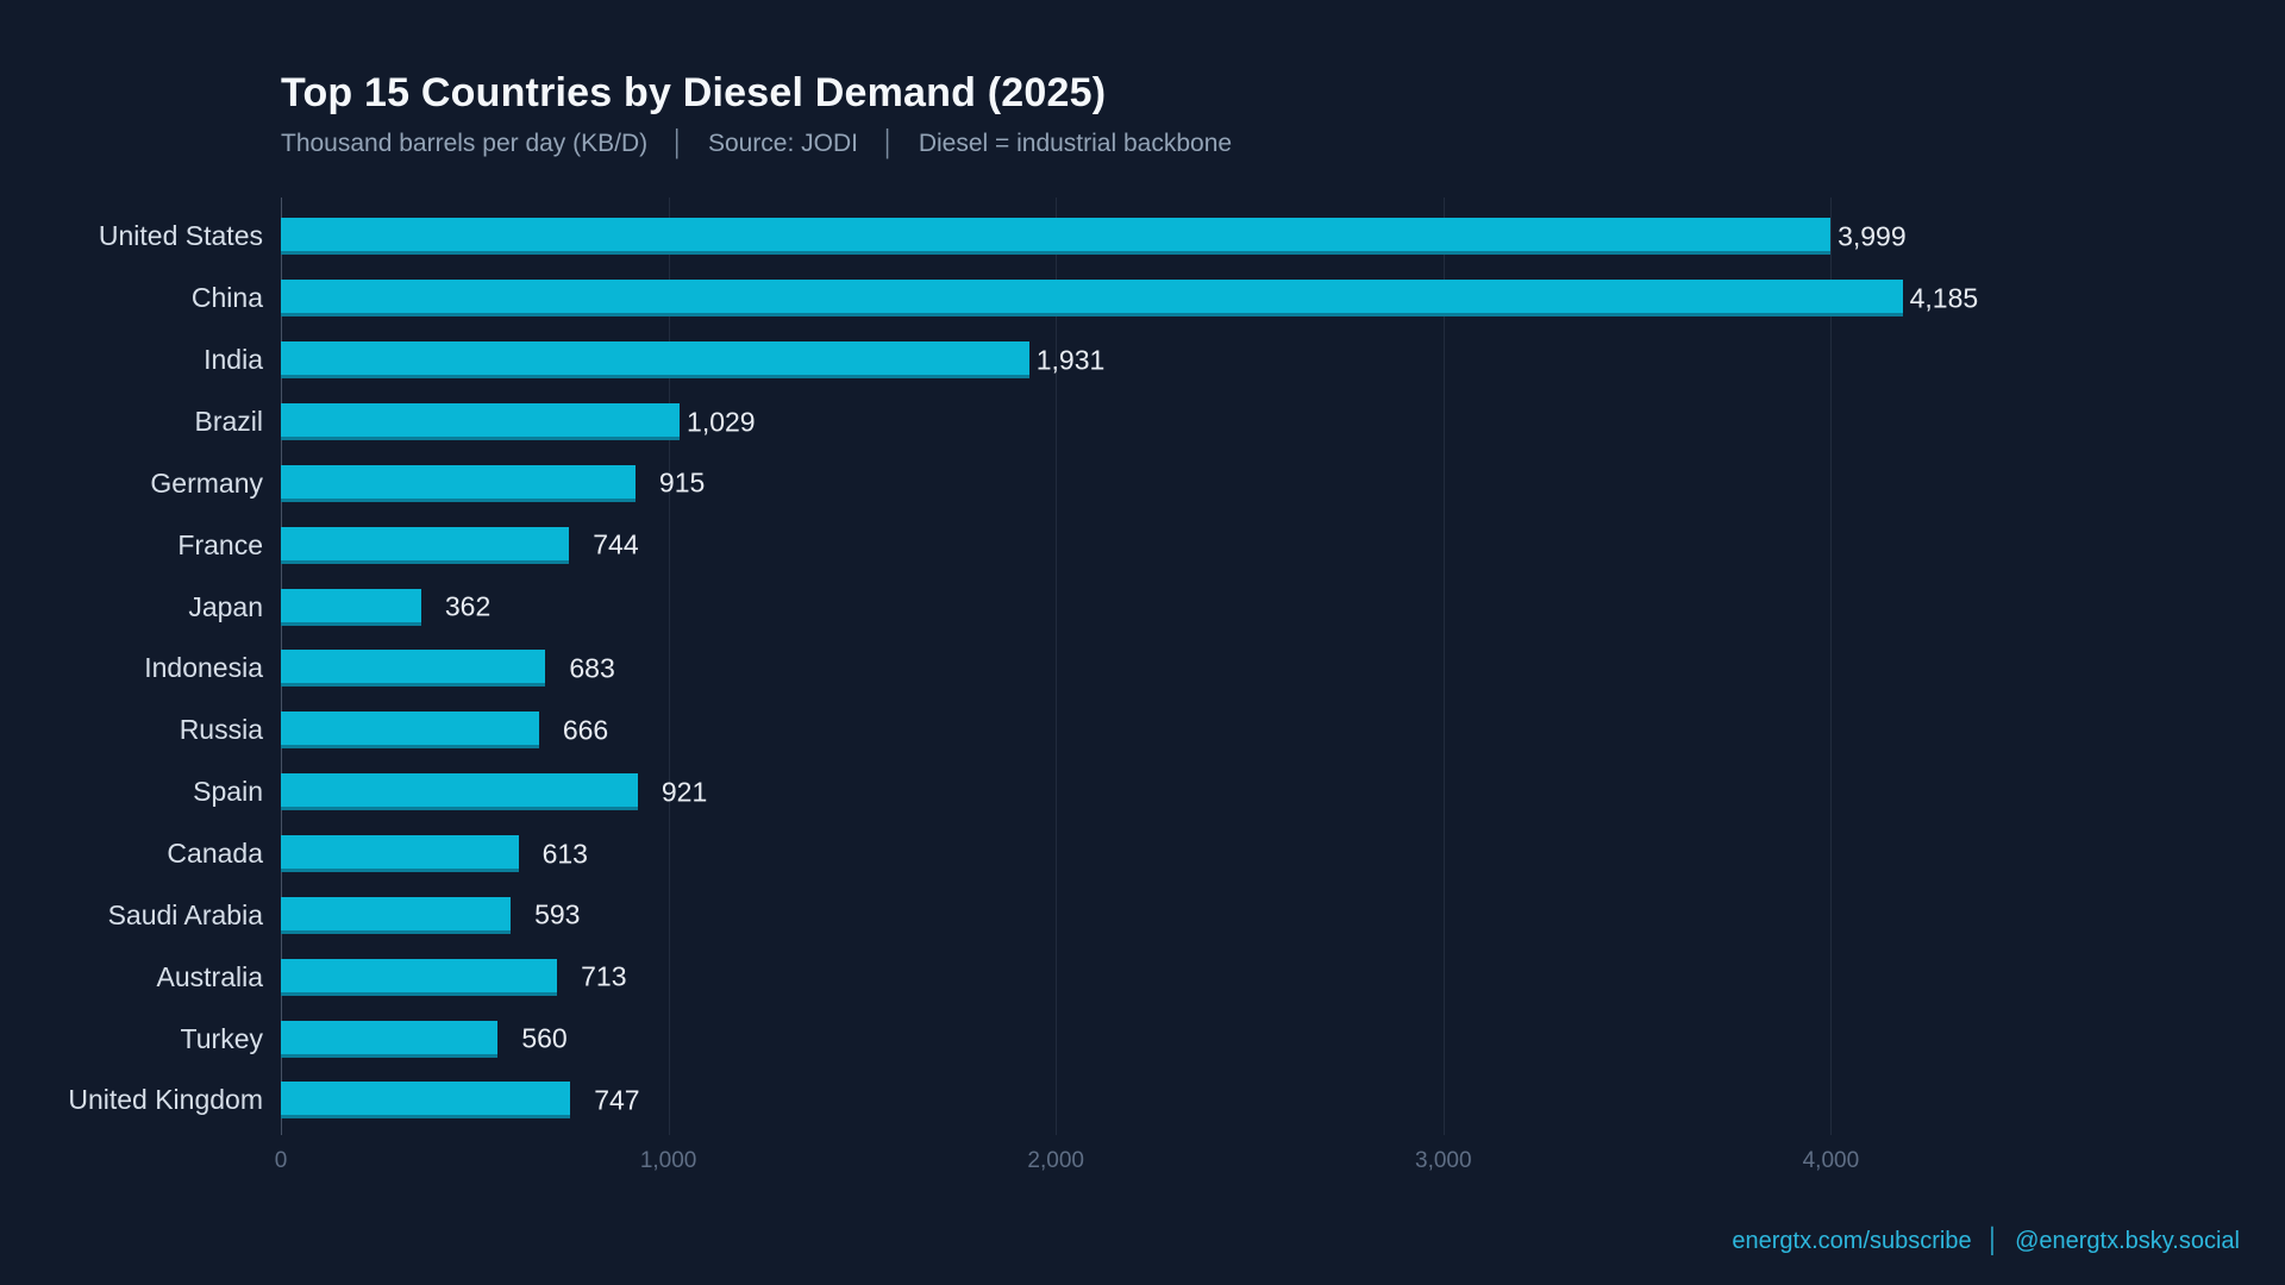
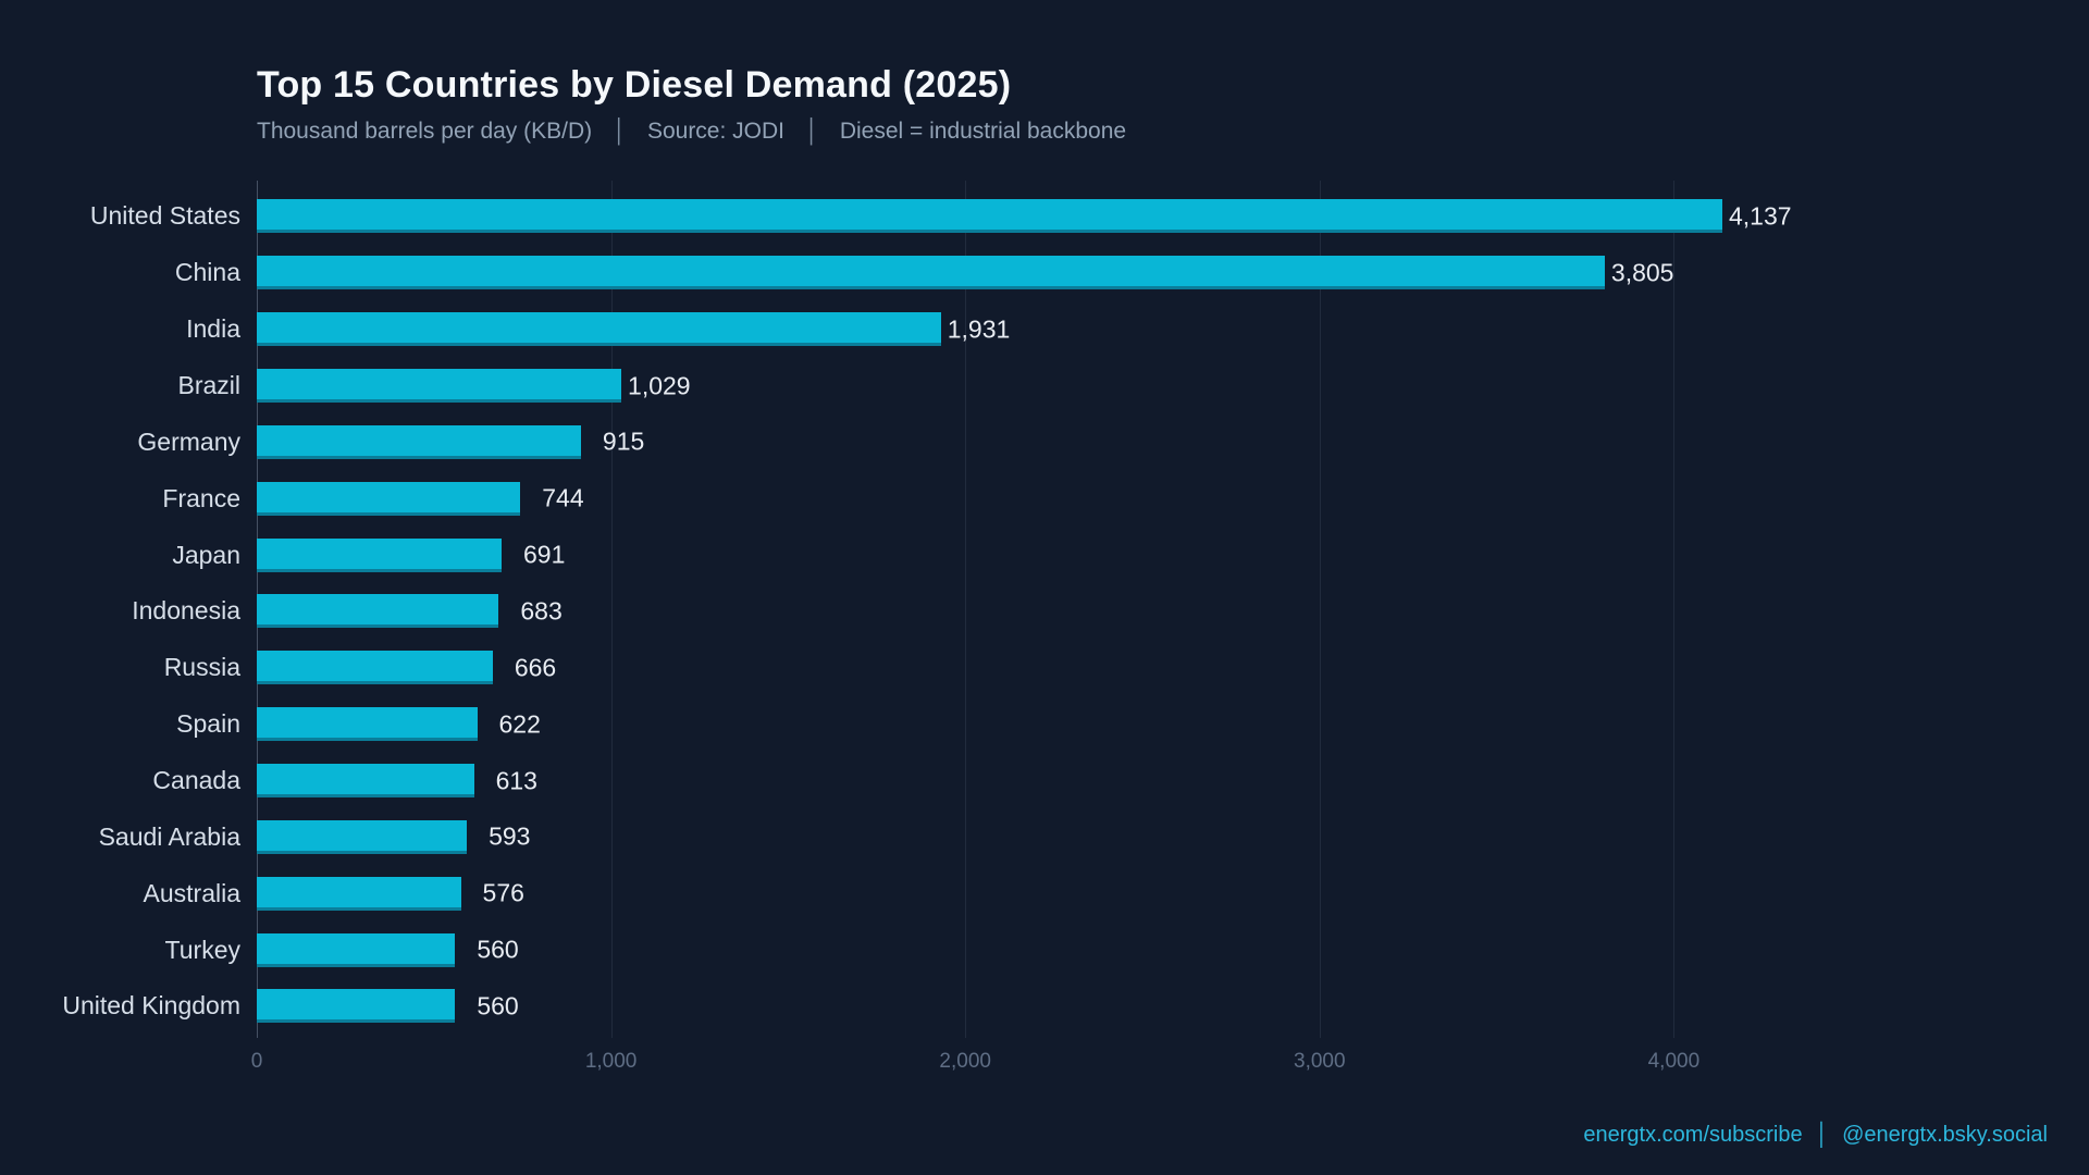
United States: 3,999 -> 4,137
China: 4,185 -> 3,805
Japan: 362 -> 691
Spain: 921 -> 622
Australia: 713 -> 576
United Kingdom: 747 -> 560
